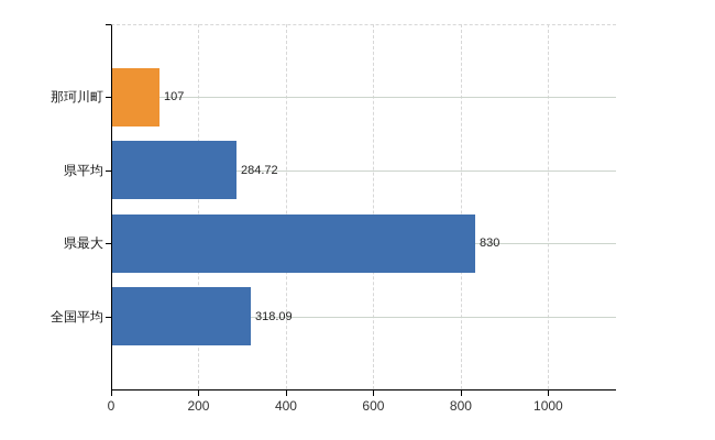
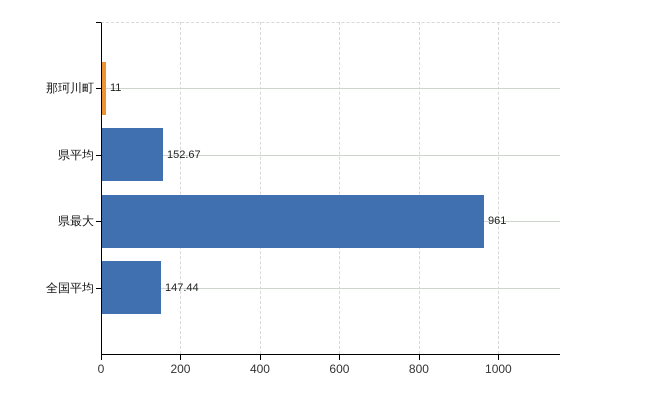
那珂川町: 107 -> 11
県平均: 284.72 -> 152.67
県最大: 830 -> 961
全国平均: 318.09 -> 147.44
